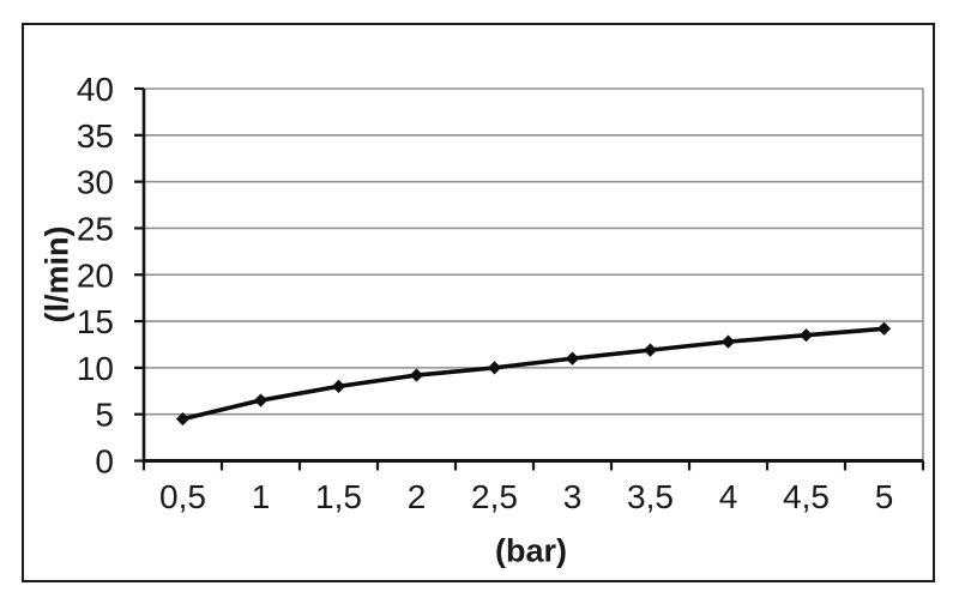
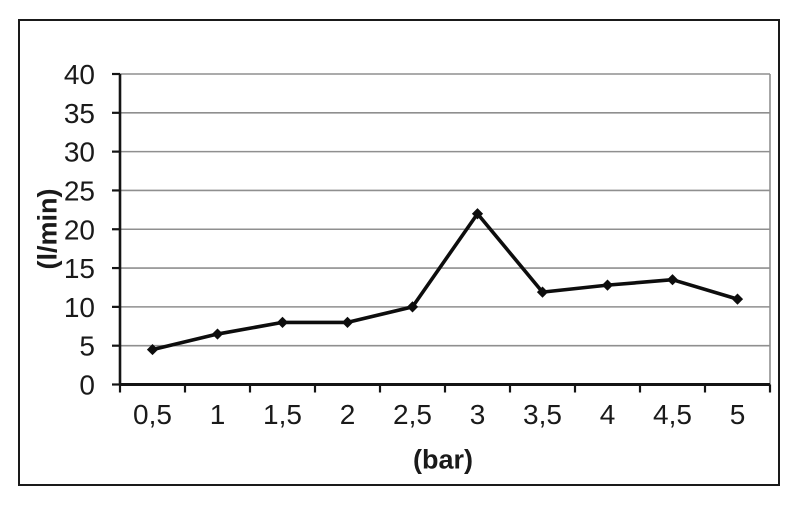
2: 9 -> 8
3: 11 -> 22
5: 14 -> 11
